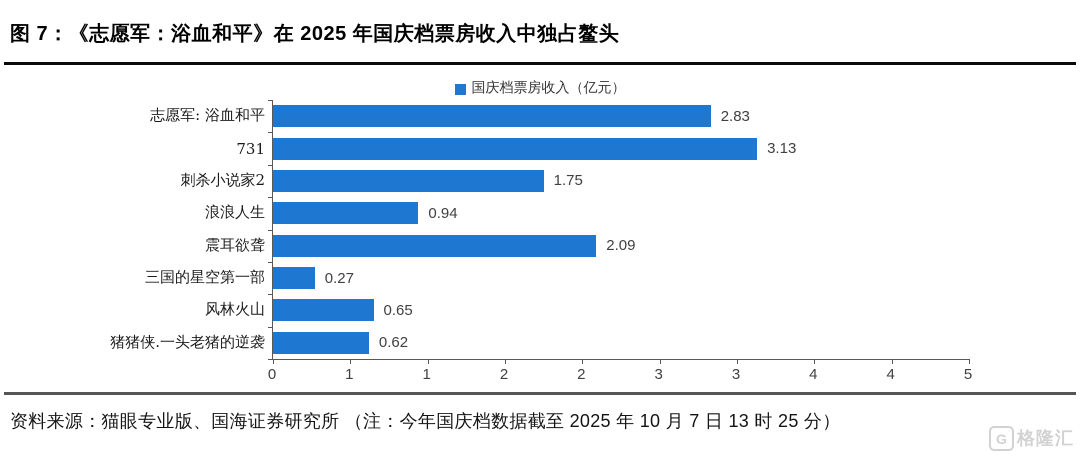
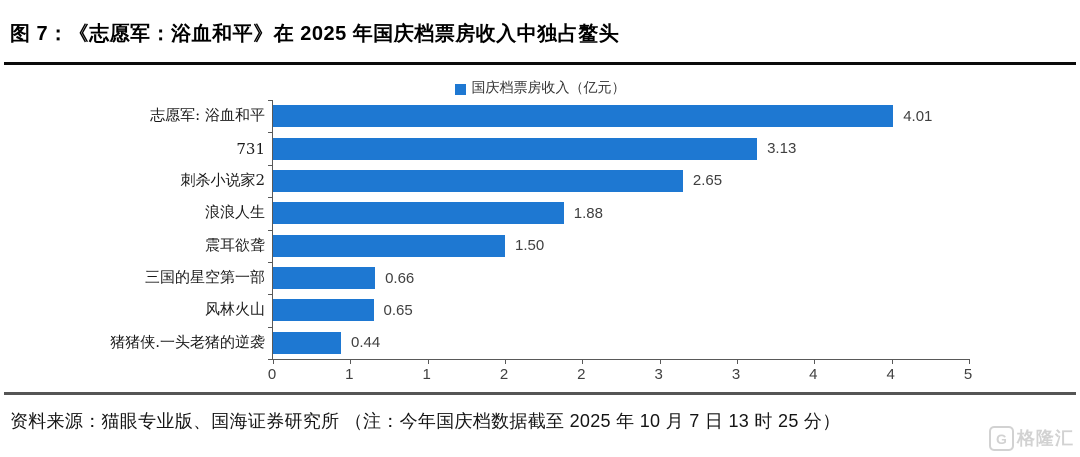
志愿军: 浴血和平: 2.83 -> 4.01
刺杀小说家2: 1.75 -> 2.65
浪浪人生: 0.94 -> 1.88
震耳欲聋: 2.09 -> 1.50
三国的星空第一部: 0.27 -> 0.66
猪猪侠.一头老猪的逆袭: 0.62 -> 0.44
